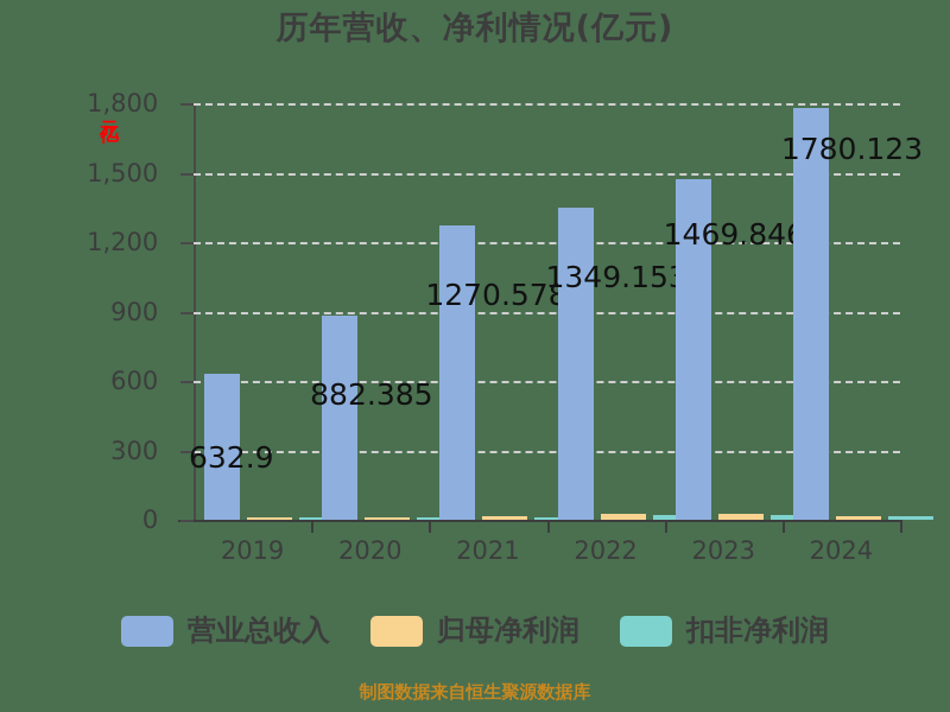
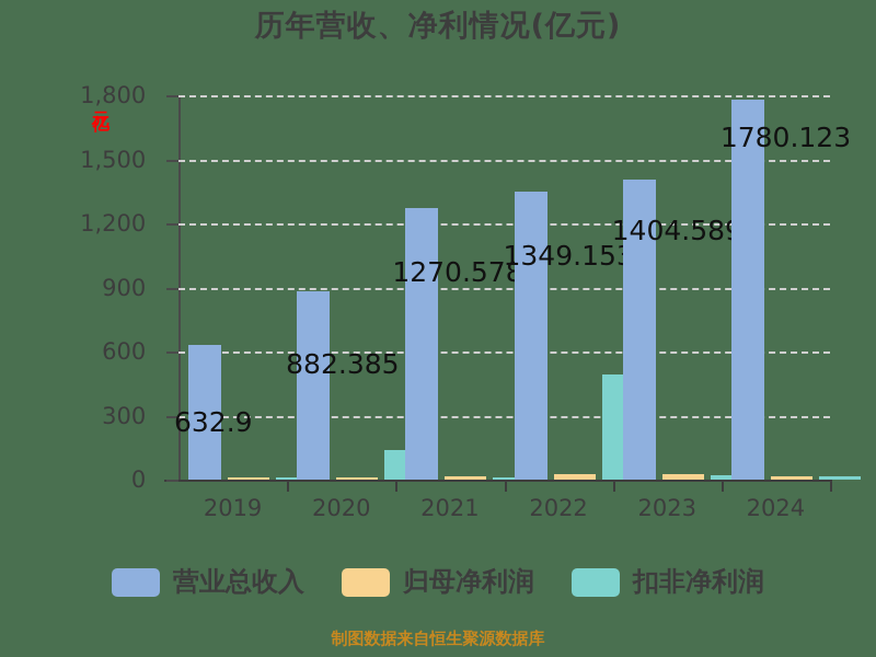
扣非净利润/2020: 10 -> 140
扣非净利润/2022: 20 -> 490
营业总收入/2023: 1469.846 -> 1404.589
